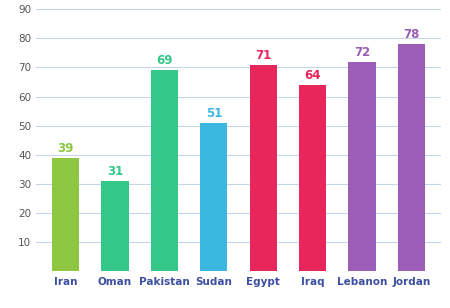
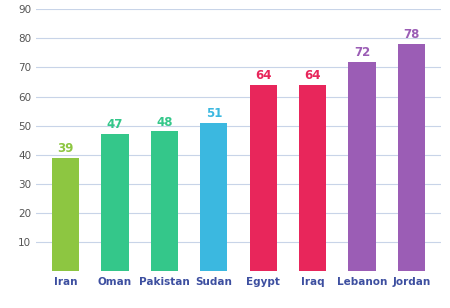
Oman: 31 -> 47
Pakistan: 69 -> 48
Egypt: 71 -> 64
